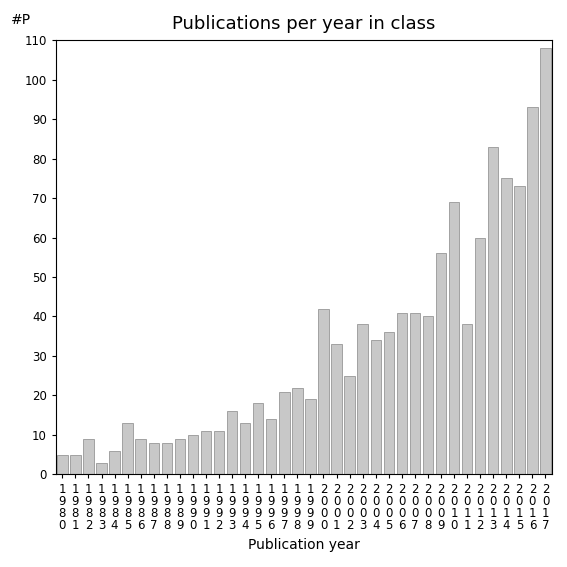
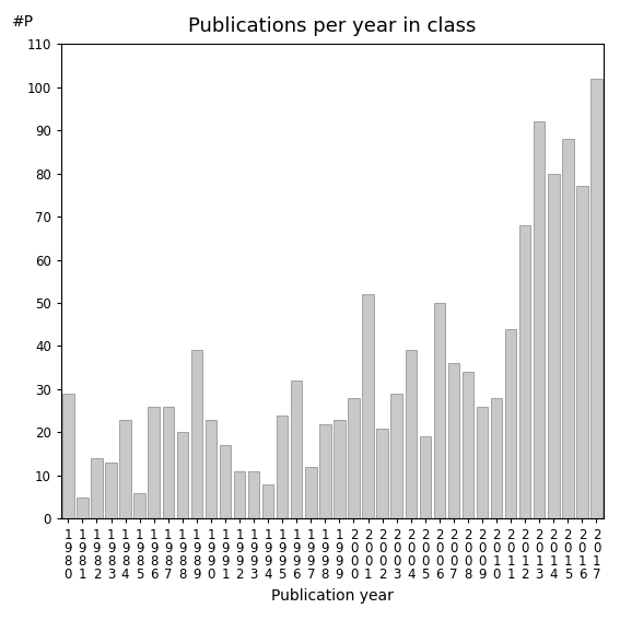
1 9 8 0: 5 -> 29
1 9 8 2: 9 -> 14
1 9 8 3: 3 -> 13
1 9 8 4: 6 -> 23
1 9 8 5: 13 -> 6
1 9 8 6: 9 -> 26
1 9 8 7: 8 -> 26
1 9 8 8: 8 -> 20
1 9 8 9: 9 -> 39
1 9 9 0: 10 -> 23
1 9 9 1: 11 -> 17
1 9 9 3: 16 -> 11
1 9 9 4: 13 -> 8
1 9 9 5: 18 -> 24
1 9 9 6: 14 -> 32
1 9 9 7: 21 -> 12
1 9 9 9: 19 -> 23
2 0 0 0: 42 -> 28
2 0 0 1: 33 -> 52
2 0 0 2: 25 -> 21
2 0 0 3: 38 -> 29
2 0 0 4: 34 -> 39
2 0 0 5: 36 -> 19
2 0 0 6: 41 -> 50
2 0 0 7: 41 -> 36
2 0 0 8: 40 -> 34
2 0 0 9: 56 -> 26
2 0 1 0: 69 -> 28
2 0 1 1: 38 -> 44
2 0 1 2: 60 -> 68
2 0 1 3: 83 -> 92
2 0 1 4: 75 -> 80
2 0 1 5: 73 -> 88
2 0 1 6: 93 -> 77
2 0 1 7: 108 -> 102
